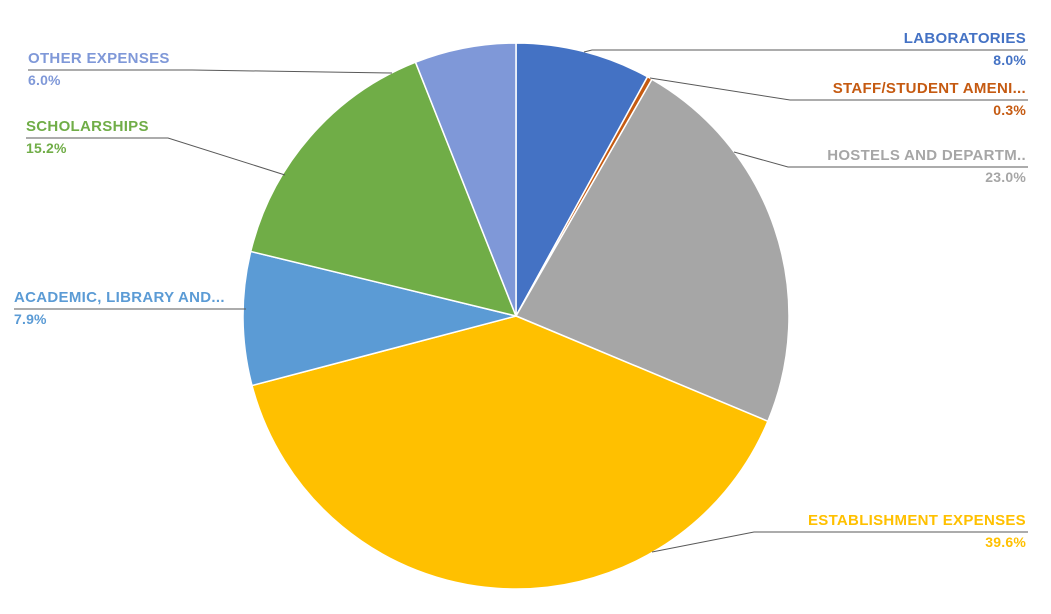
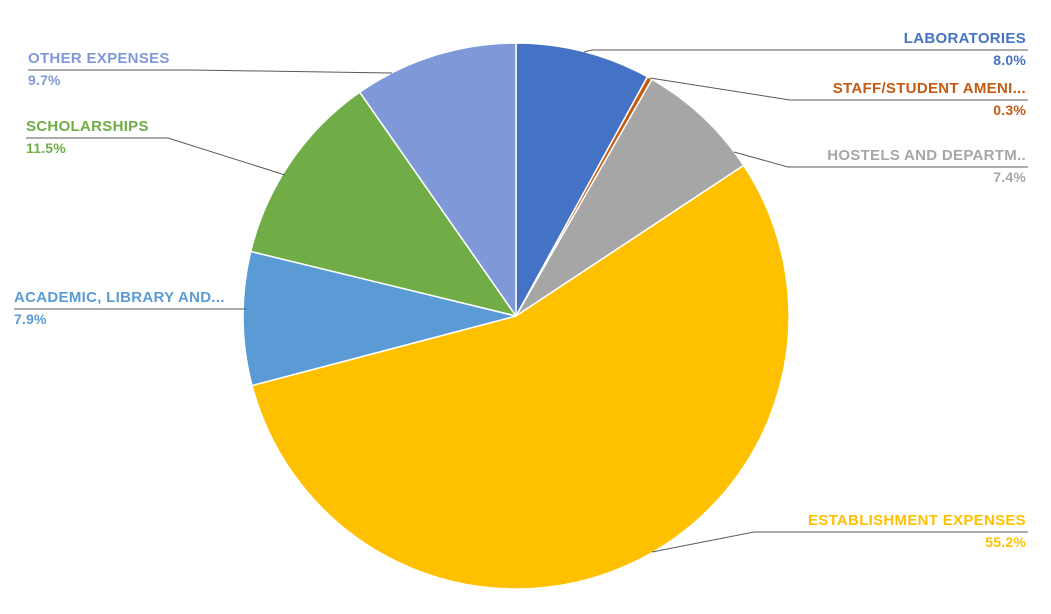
HOSTELS AND DEPARTM..: 23.0% -> 7.4%
ESTABLISHMENT EXPENSES: 39.6% -> 55.2%
SCHOLARSHIPS: 15.2% -> 11.5%
OTHER EXPENSES: 6.0% -> 9.7%
